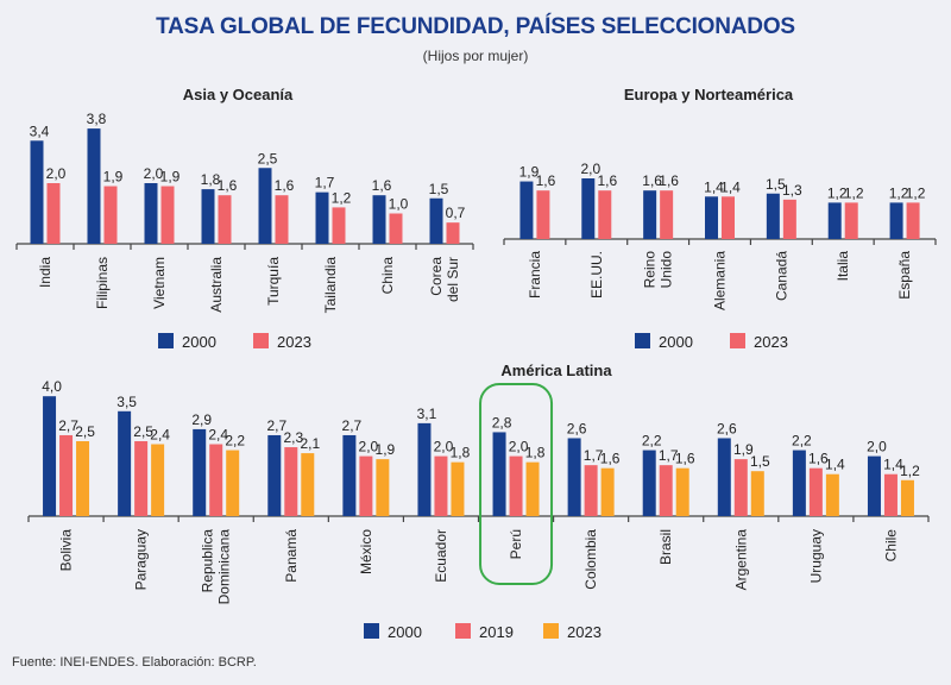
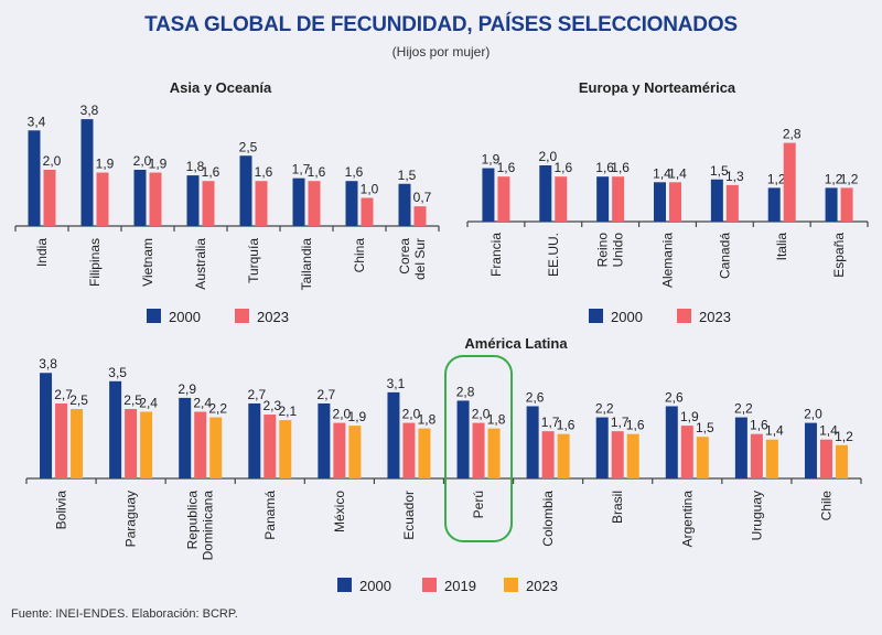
Asia y Oceanía/2023/Tailandia: 1,2 -> 1,6
Europa y Norteamérica/2023/Italia: 1,2 -> 2,8
América Latina/2000/Bolivia: 4,0 -> 3,8
